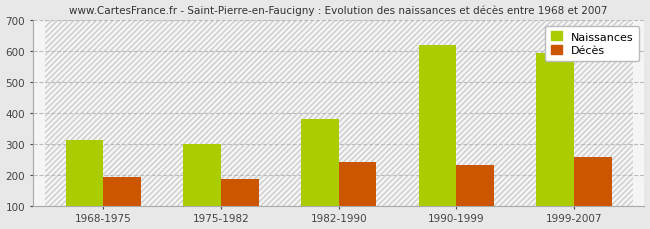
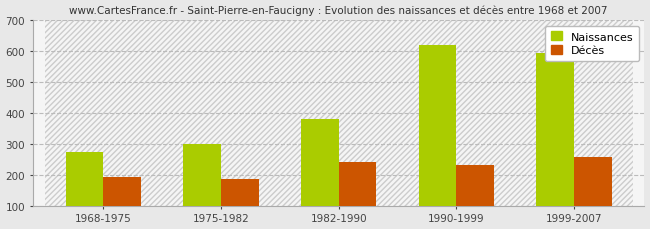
Naissances/1968-1975: 311 -> 275
